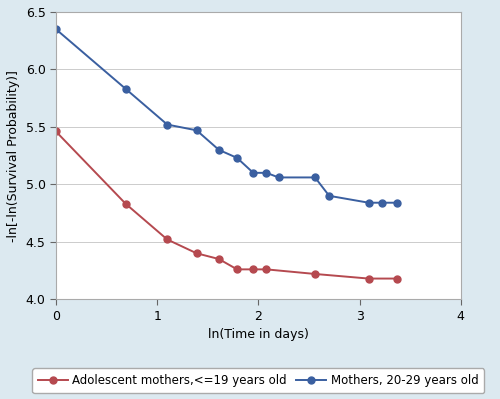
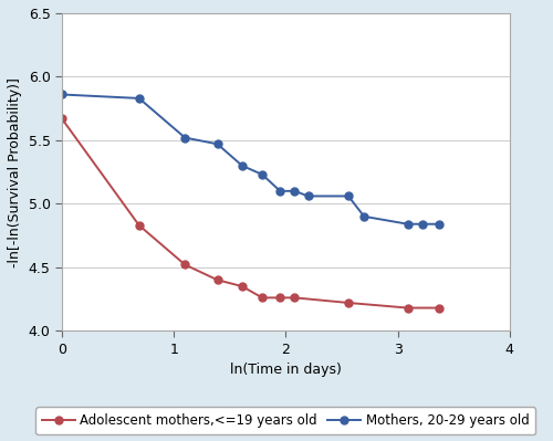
Adolescent mothers,<=19 years old/0: 5.46 -> 5.67
Mothers, 20-29 years old/0: 6.35 -> 5.86
